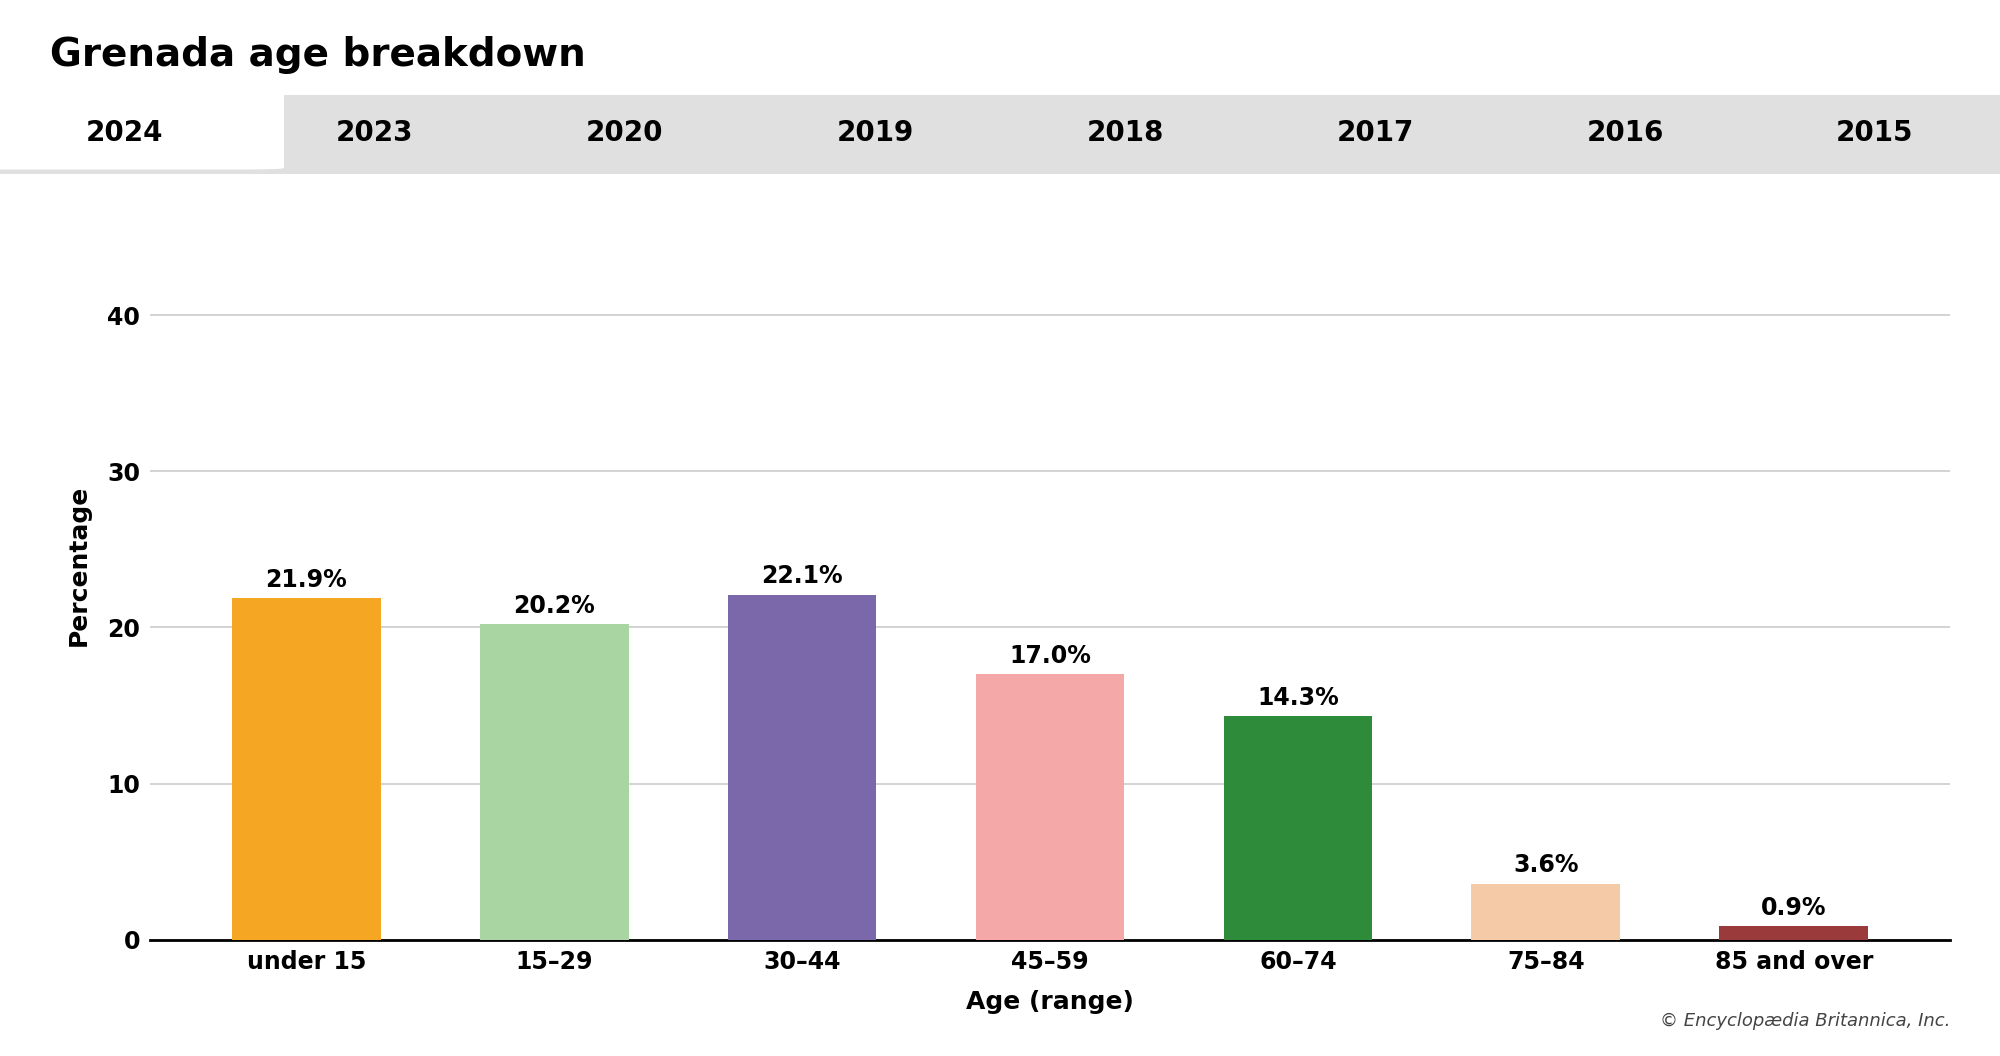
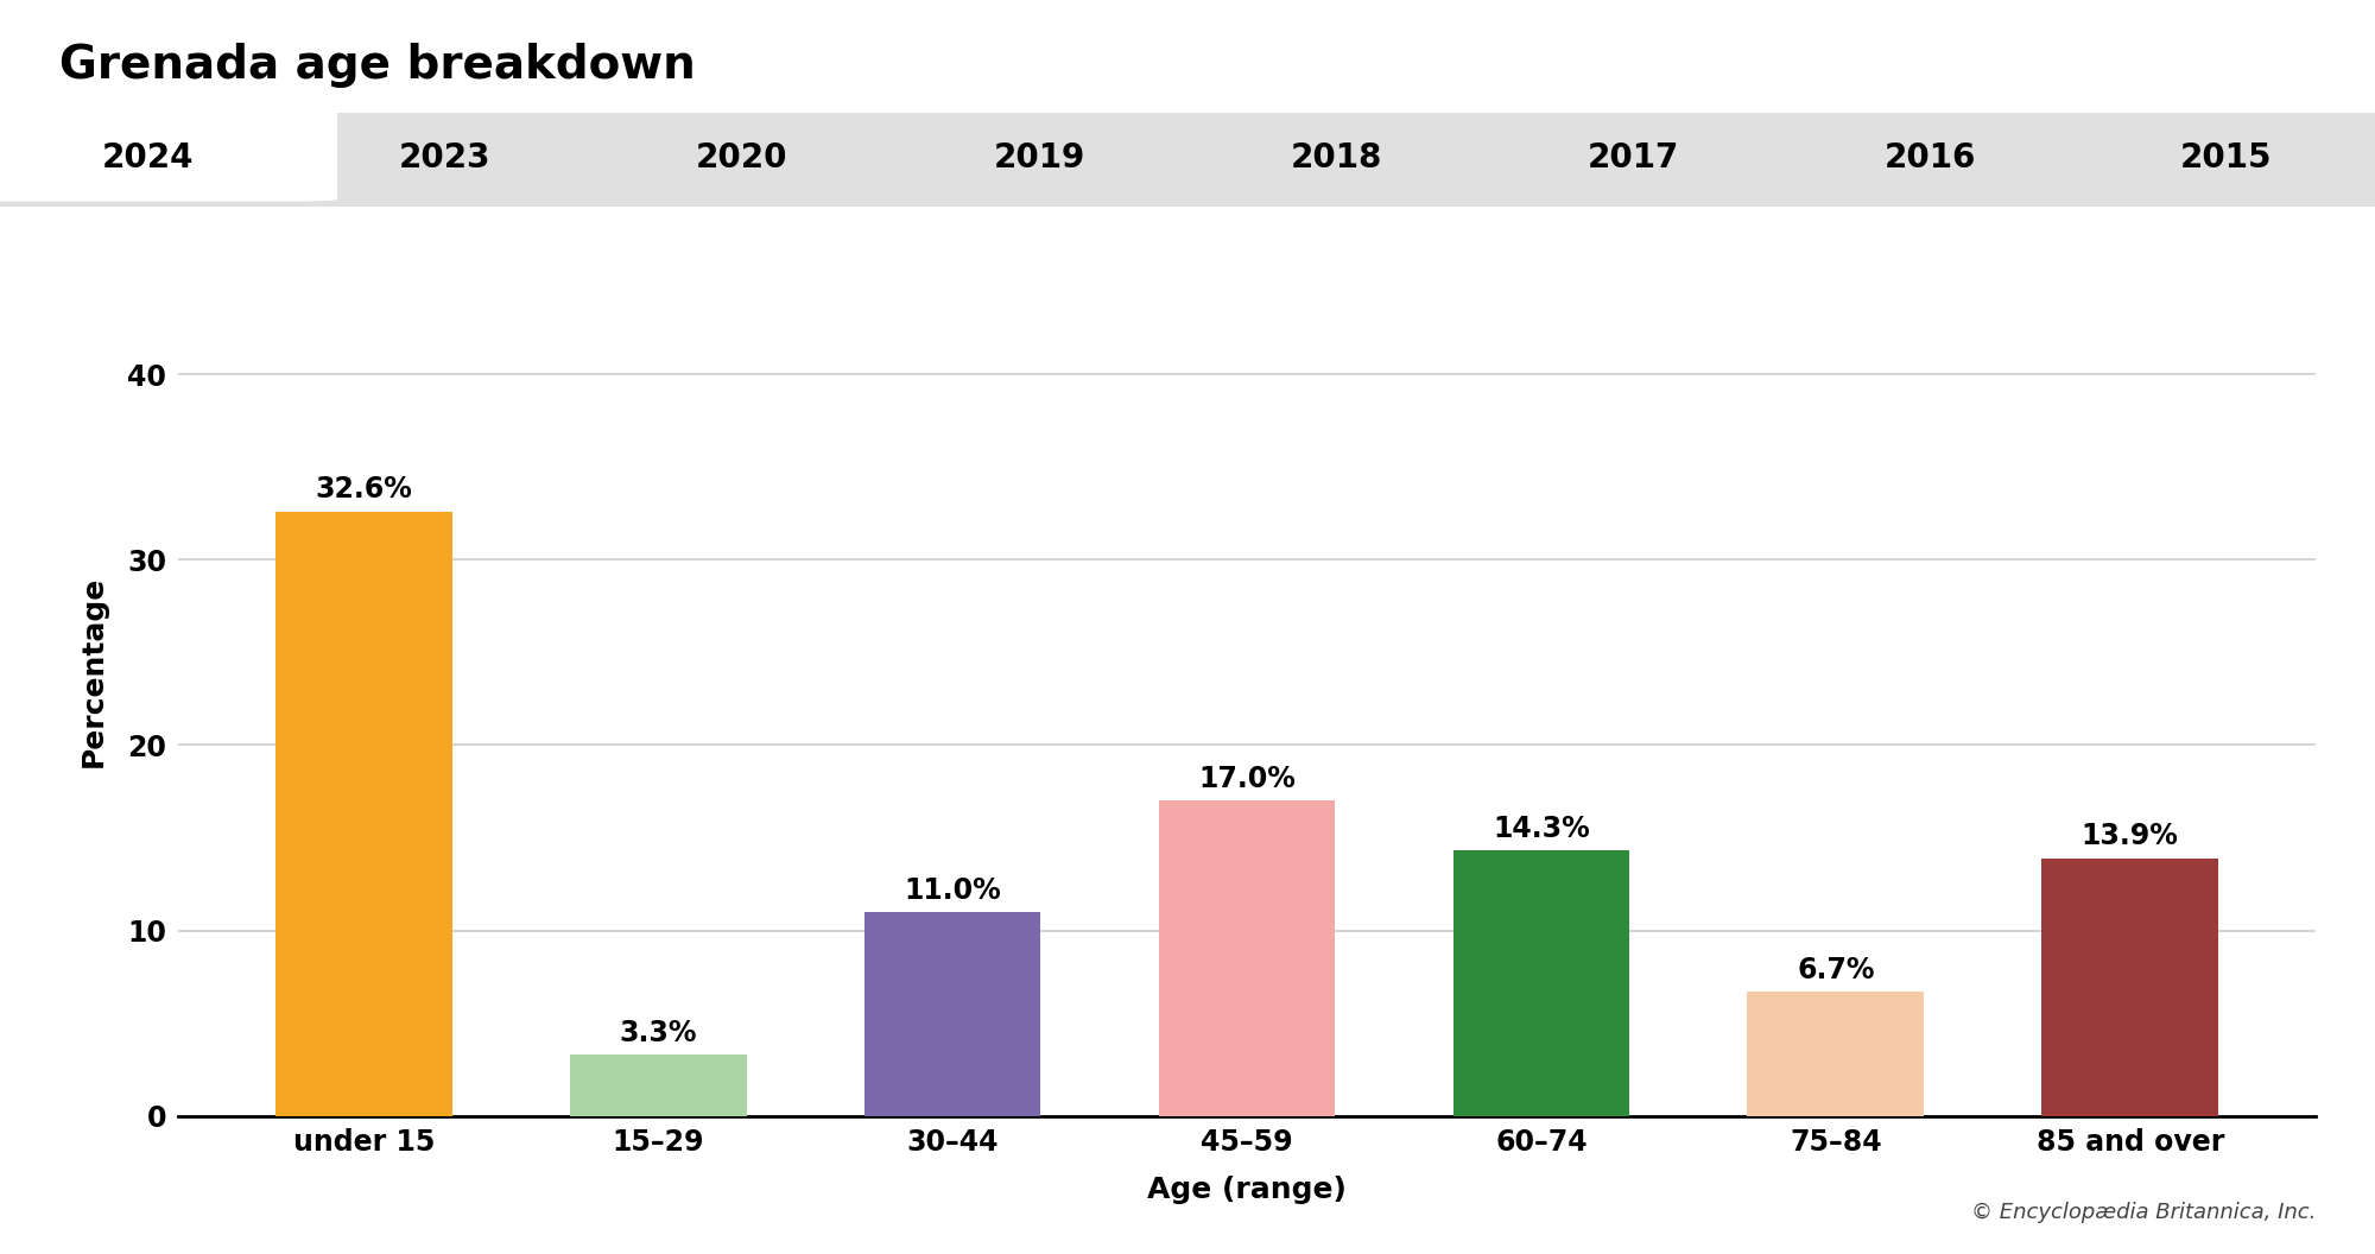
under 15: 21.9% -> 32.6%
15–29: 20.2% -> 3.3%
30–44: 22.1% -> 11.0%
75–84: 3.6% -> 6.7%
85 and over: 0.9% -> 13.9%
